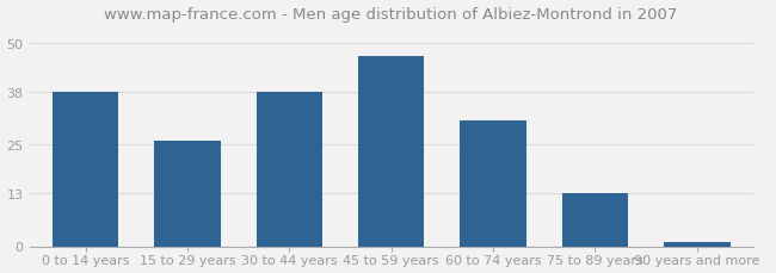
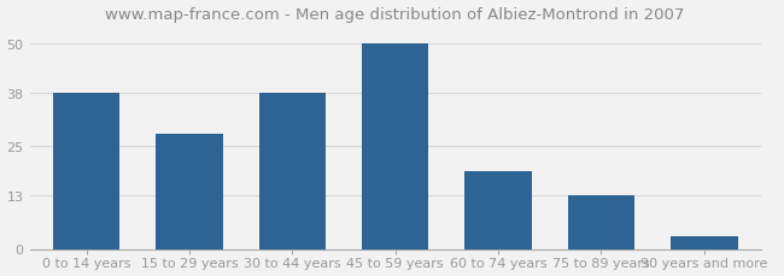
15 to 29 years: 26 -> 28
45 to 59 years: 47 -> 50
60 to 74 years: 31 -> 19
90 years and more: 1 -> 3
